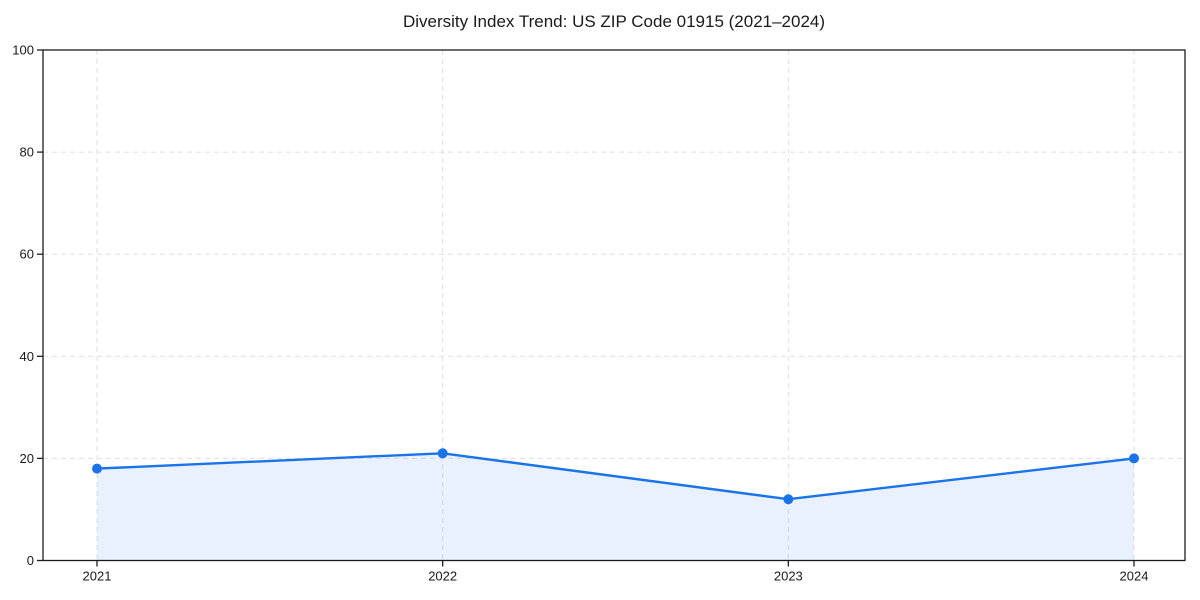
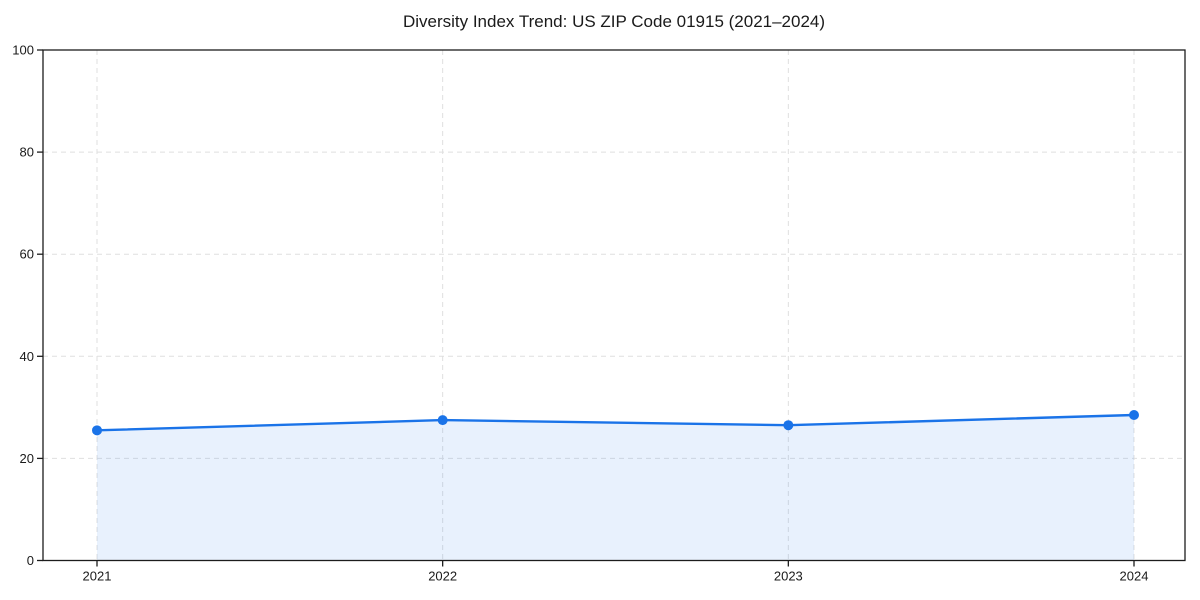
2021: 18 -> 26
2022: 21 -> 28
2023: 12 -> 26
2024: 20 -> 28
